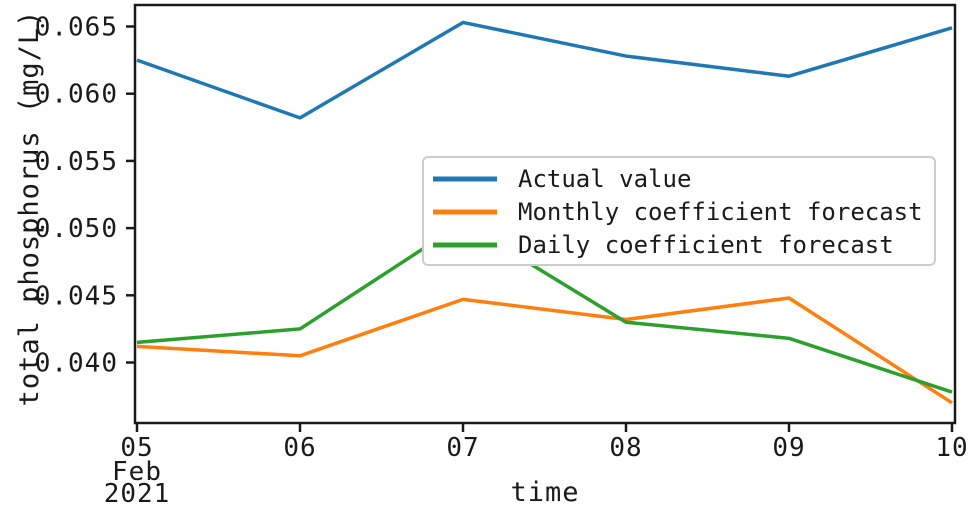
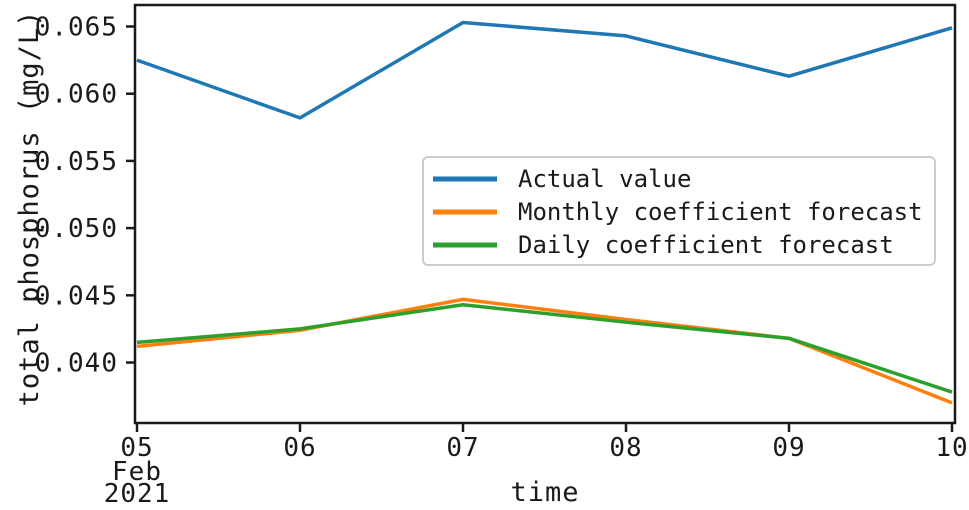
Monthly coefficient forecast/06: 0.0405 -> 0.0424
Daily coefficient forecast/07: 0.0504 -> 0.0443
Actual value/08: 0.0628 -> 0.0643
Monthly coefficient forecast/09: 0.0448 -> 0.0418
